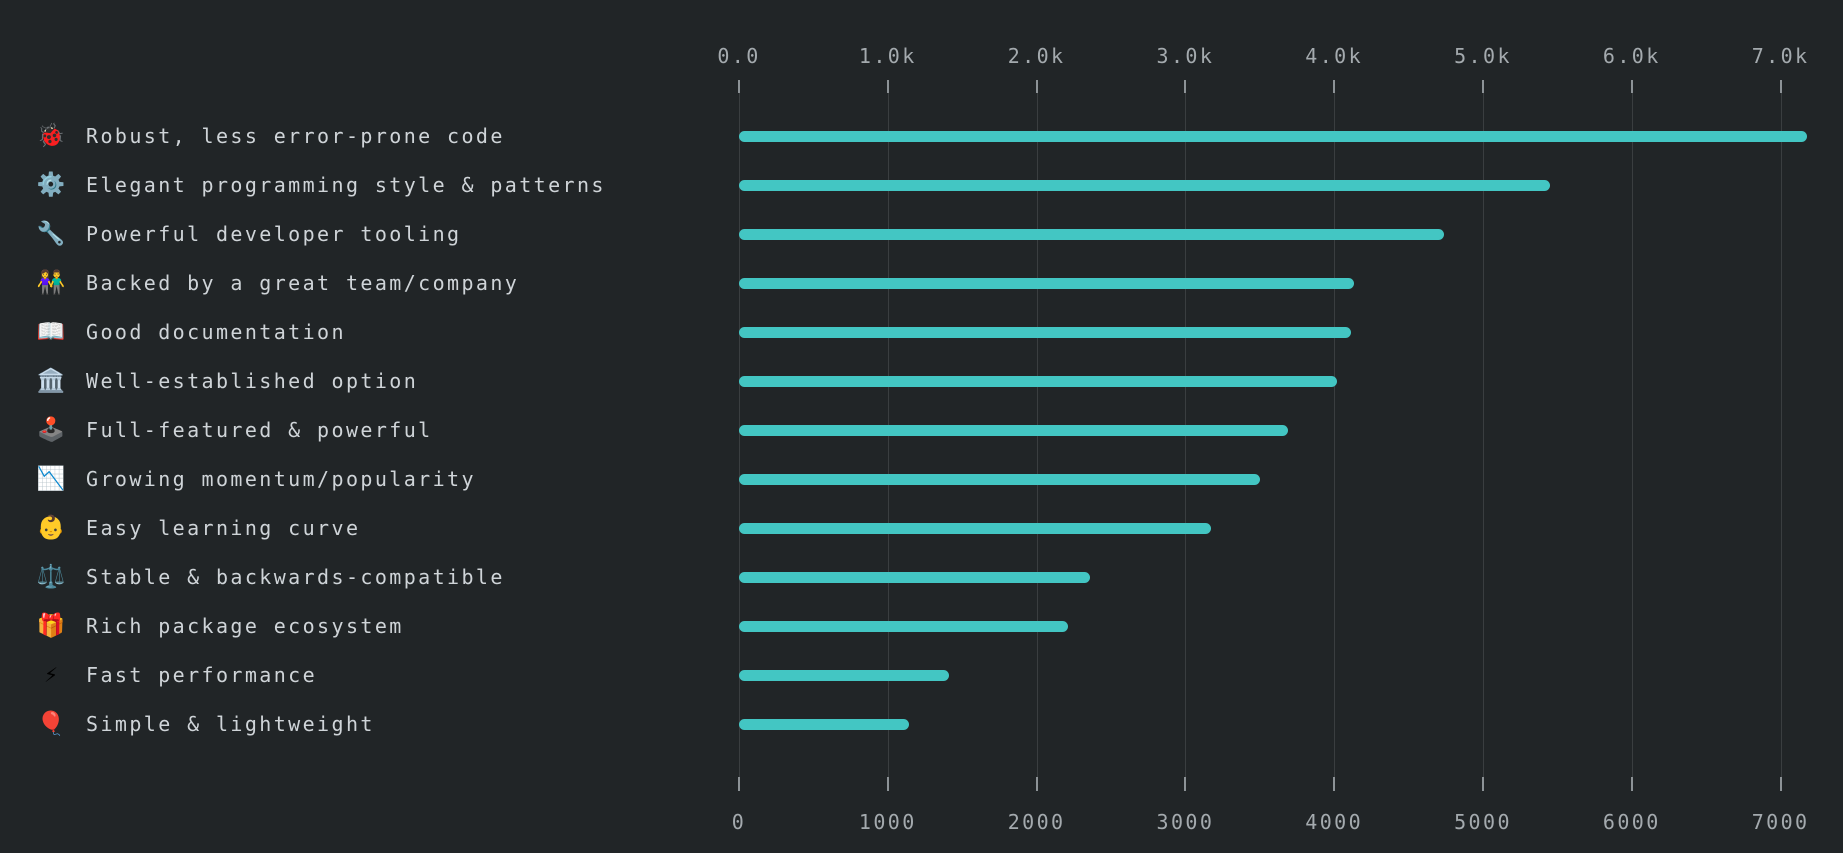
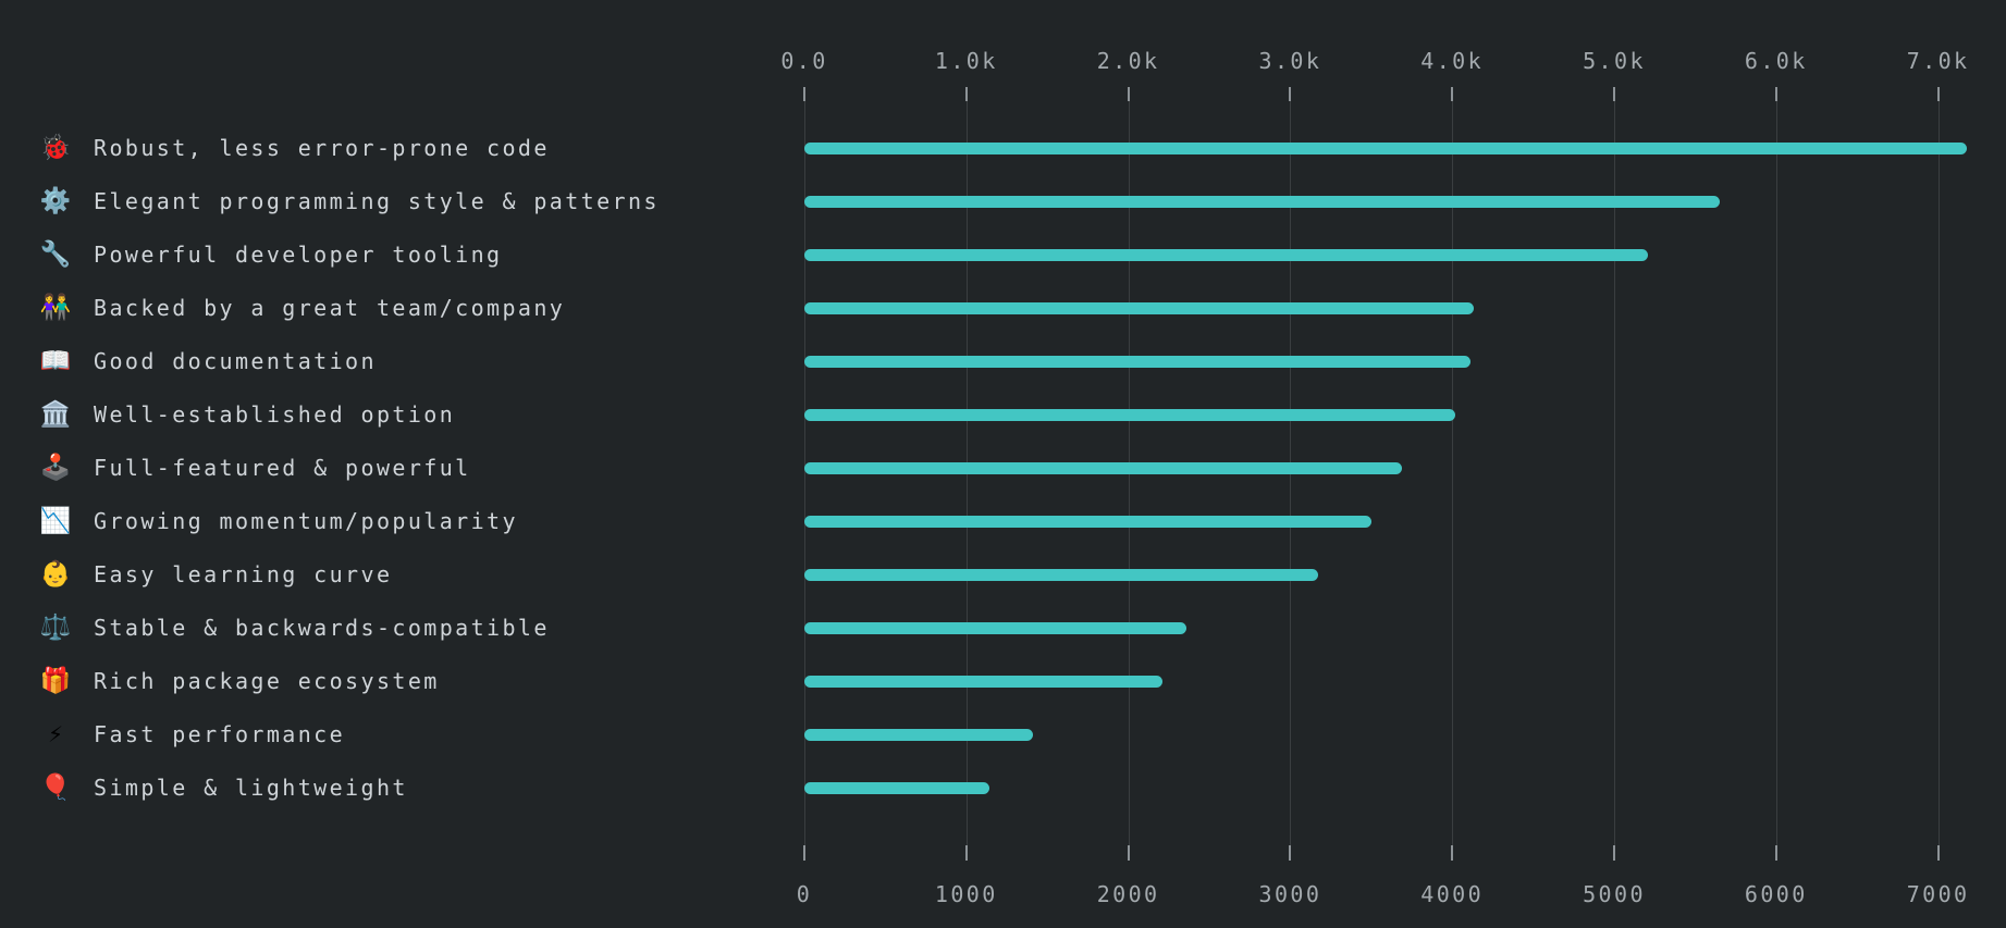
Elegant programming style & patterns: 5.45k -> 5.65k
Powerful developer tooling: 4.74k -> 5.21k
